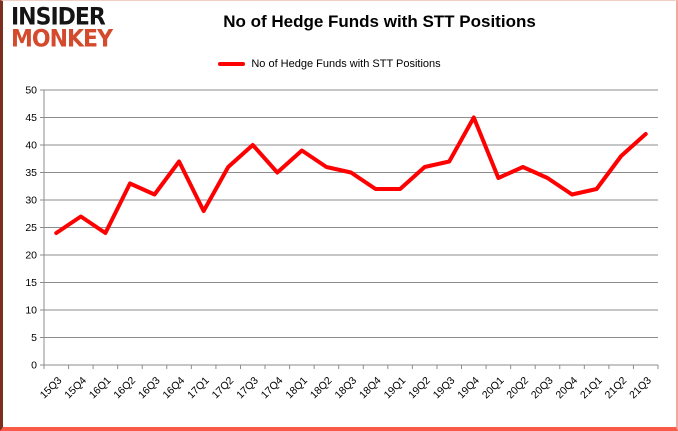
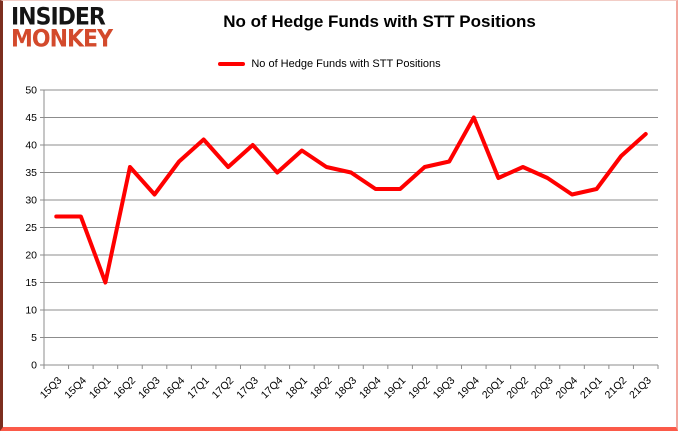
15Q3: 24 -> 27
16Q1: 24 -> 15
16Q2: 33 -> 36
17Q1: 28 -> 41
